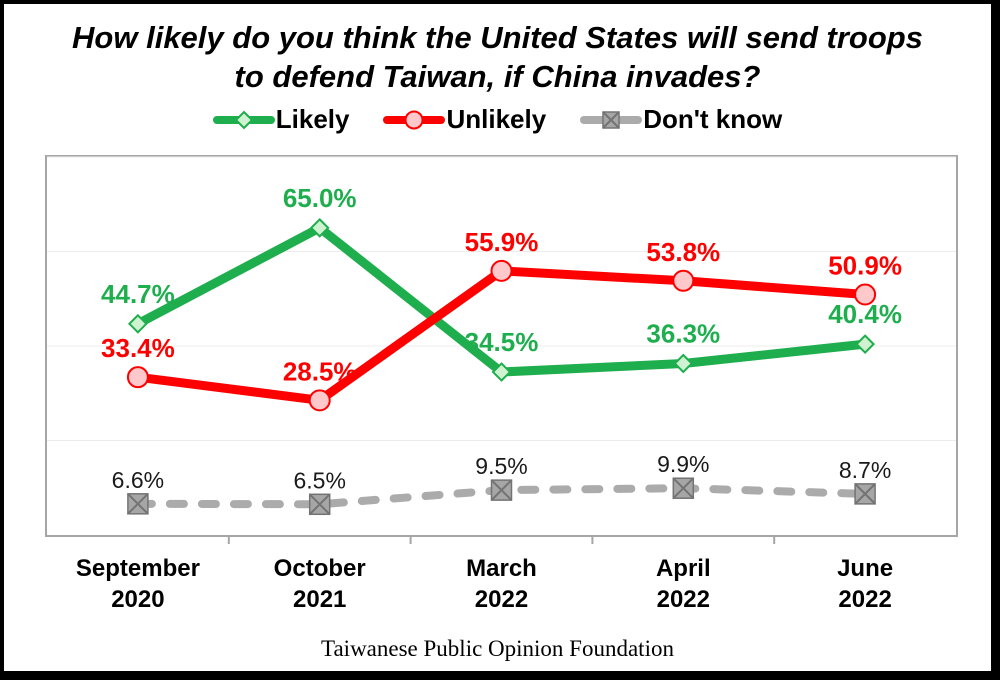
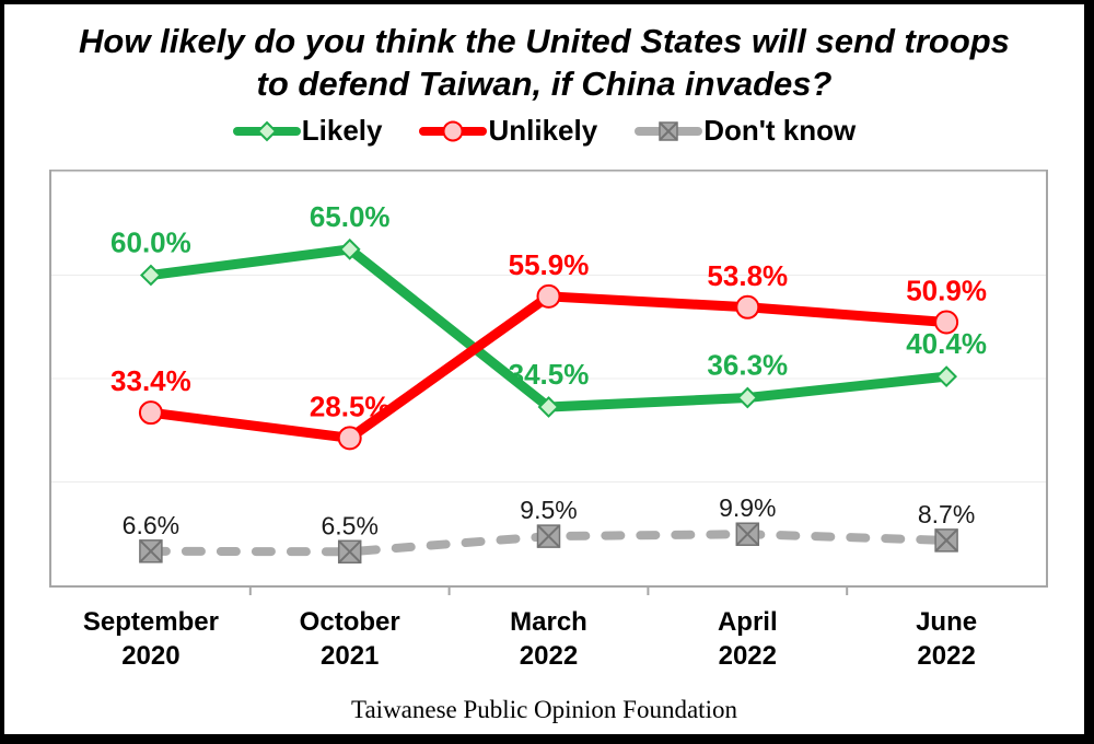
Likely/September 2020: 44.7% -> 60.0%
